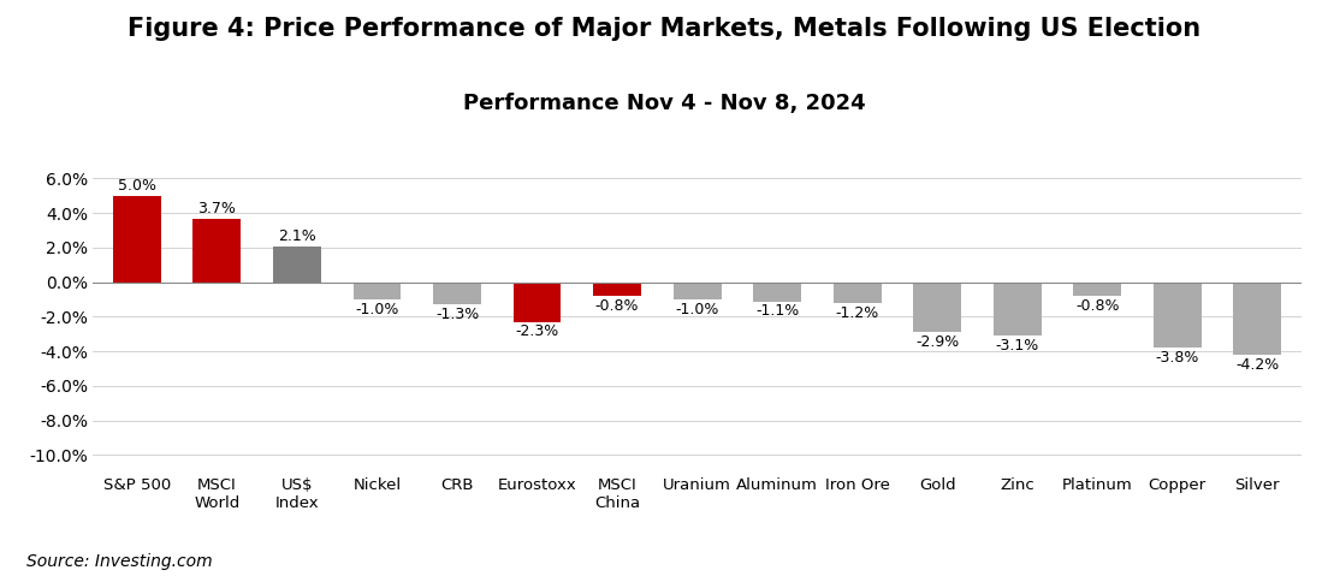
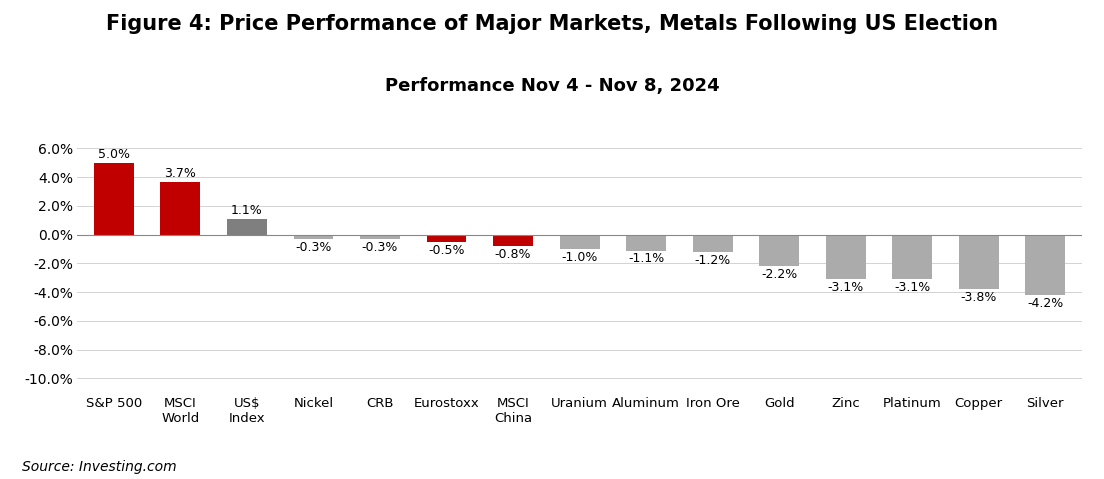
US$ Index: 2.1% -> 1.1%
Nickel: -1.0% -> -0.3%
CRB: -1.3% -> -0.3%
Eurostoxx: -2.3% -> -0.5%
Gold: -2.9% -> -2.2%
Platinum: -0.8% -> -3.1%
